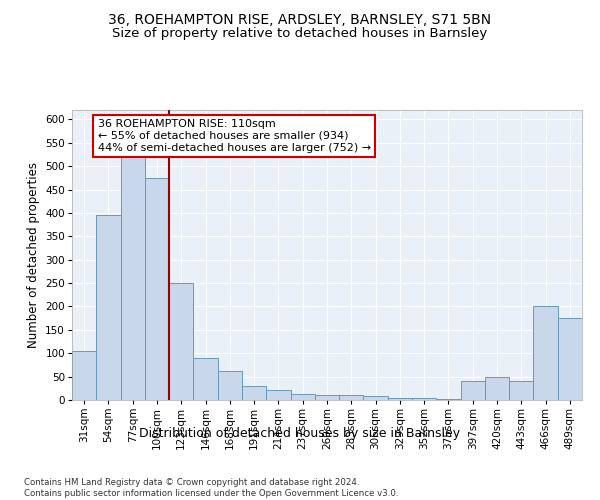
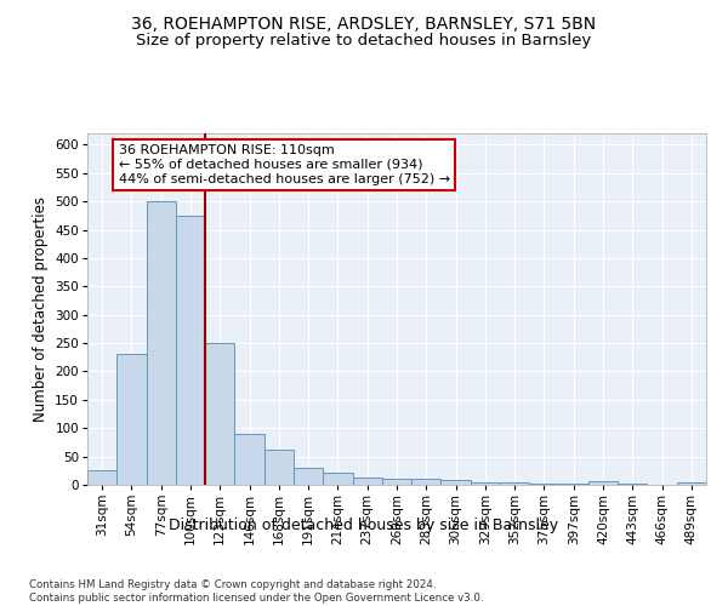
31sqm: 105 -> 25
54sqm: 395 -> 231
77sqm: 520 -> 500
397sqm: 40 -> 2
420sqm: 50 -> 7
443sqm: 40 -> 2
466sqm: 200 -> 1
489sqm: 175 -> 5
